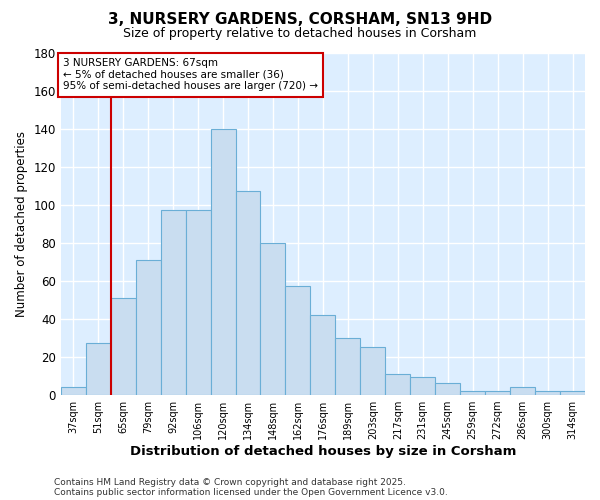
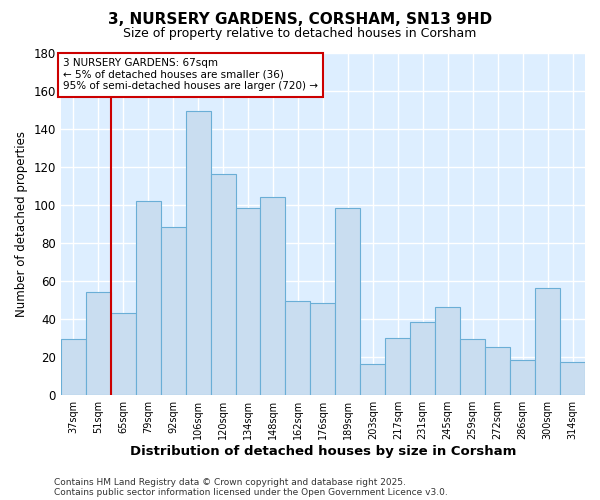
37sqm: 4 -> 29
51sqm: 27 -> 54
65sqm: 51 -> 43
79sqm: 71 -> 102
92sqm: 97 -> 88
106sqm: 97 -> 149
120sqm: 140 -> 116
134sqm: 107 -> 98
148sqm: 80 -> 104
162sqm: 57 -> 49
176sqm: 42 -> 48
189sqm: 30 -> 98
203sqm: 25 -> 16
217sqm: 11 -> 30
231sqm: 9 -> 38
245sqm: 6 -> 46
259sqm: 2 -> 29
272sqm: 2 -> 25
286sqm: 4 -> 18
300sqm: 2 -> 56
314sqm: 2 -> 17
